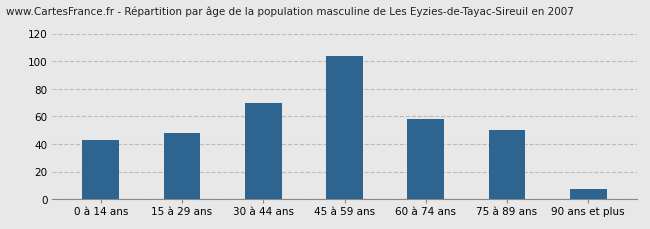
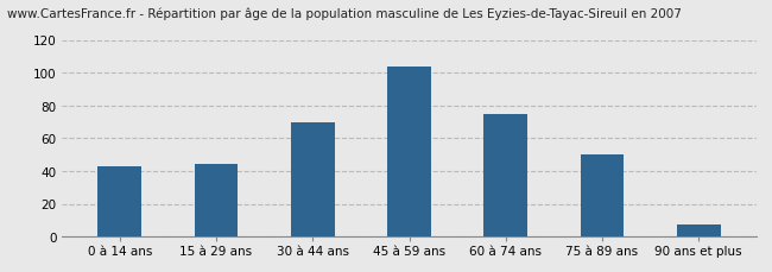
15 à 29 ans: 48 -> 44
60 à 74 ans: 58 -> 75
